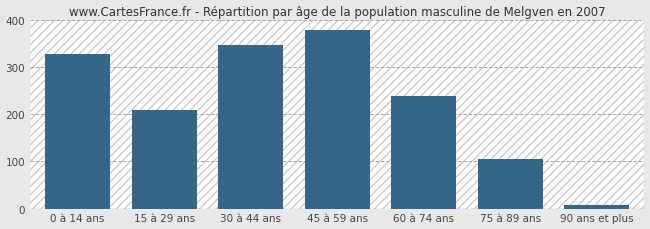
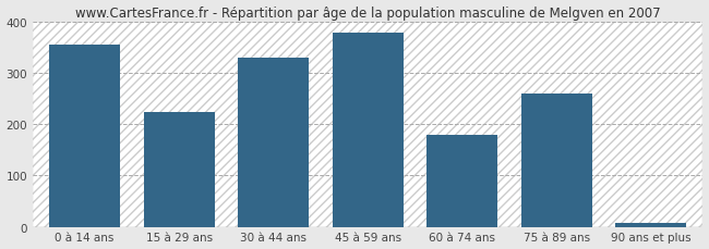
0 à 14 ans: 328 -> 355
15 à 29 ans: 210 -> 225
30 à 44 ans: 348 -> 330
60 à 74 ans: 238 -> 180
75 à 89 ans: 105 -> 260
